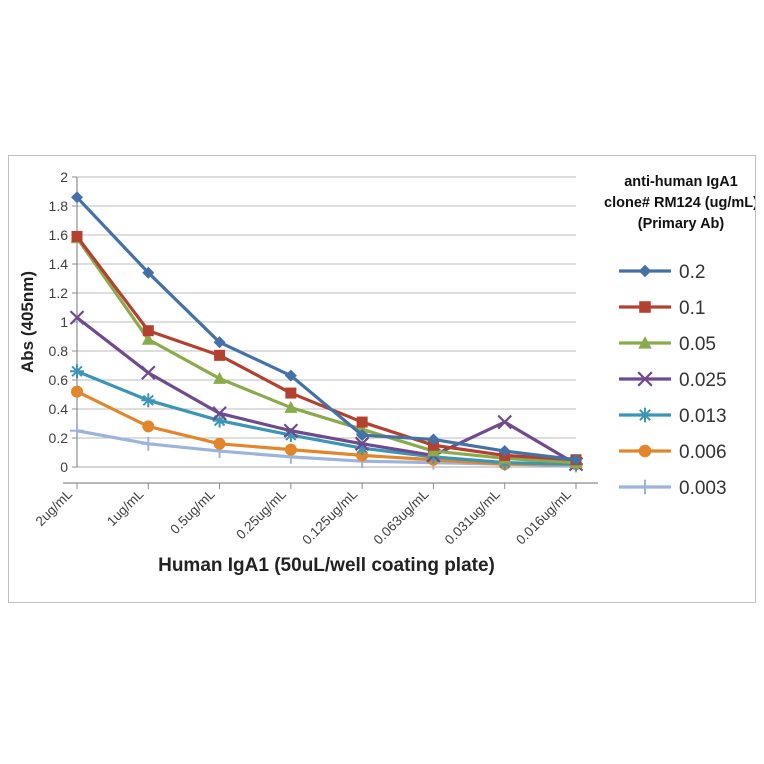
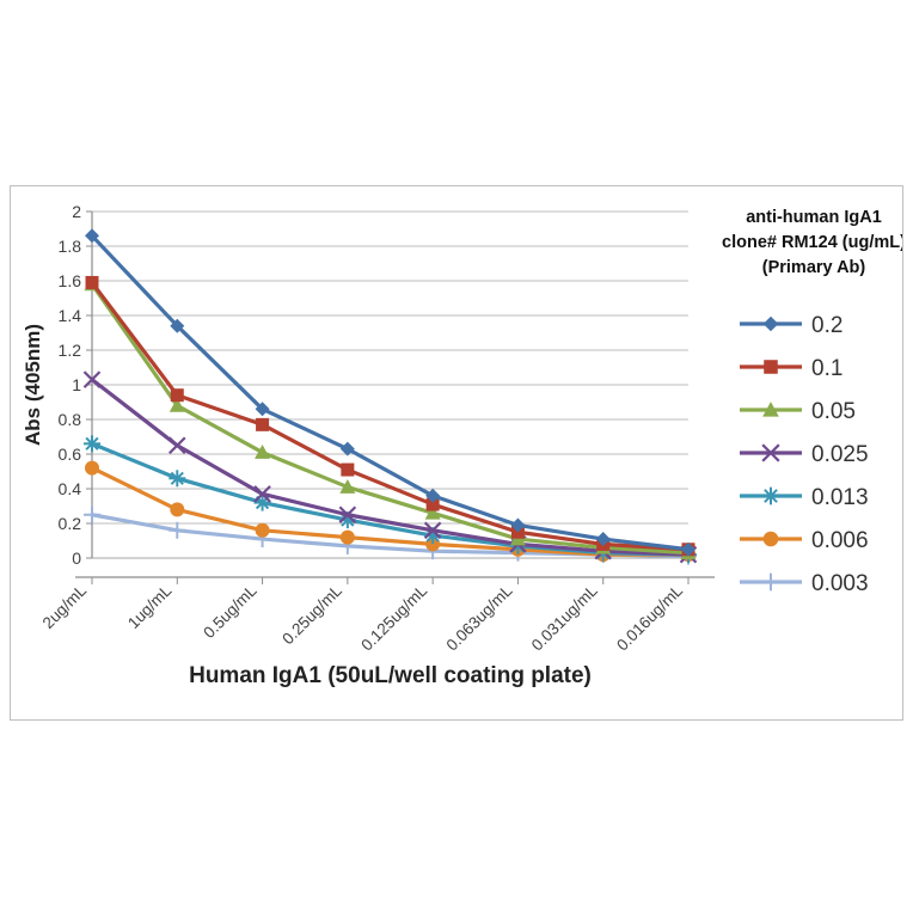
0.2/0.125ug/mL: 0.22 -> 0.36
0.025/0.031ug/mL: 0.31 -> 0.04
